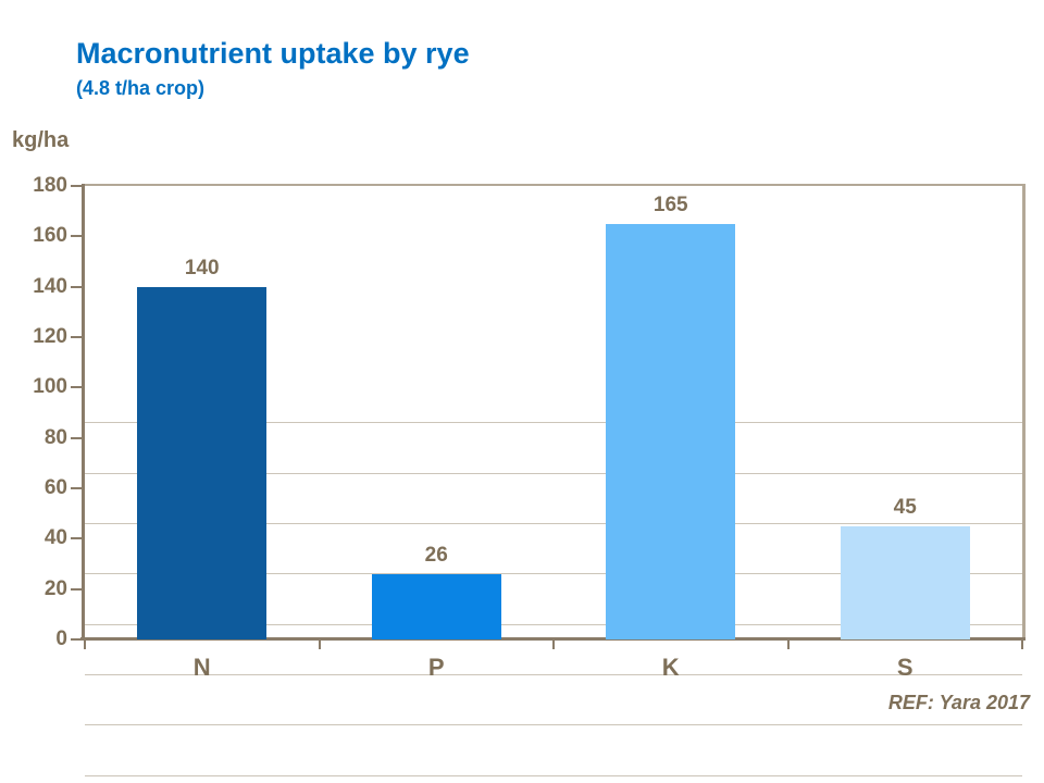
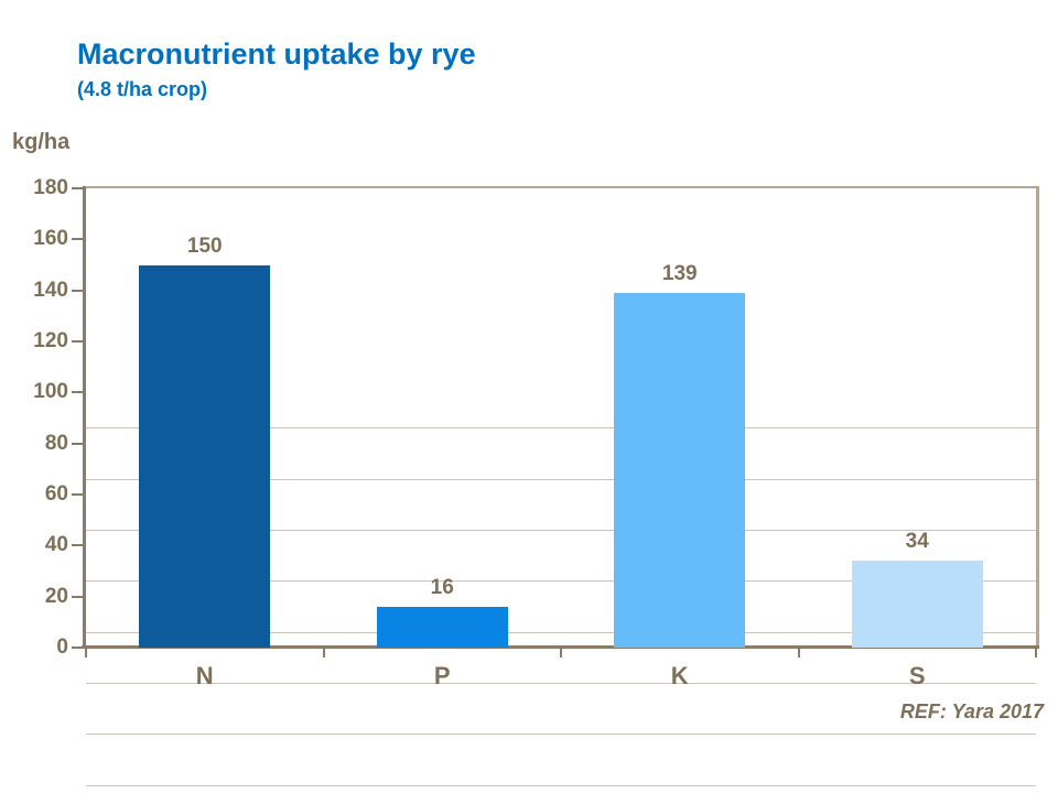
N: 140 -> 150
P: 26 -> 16
K: 165 -> 139
S: 45 -> 34
